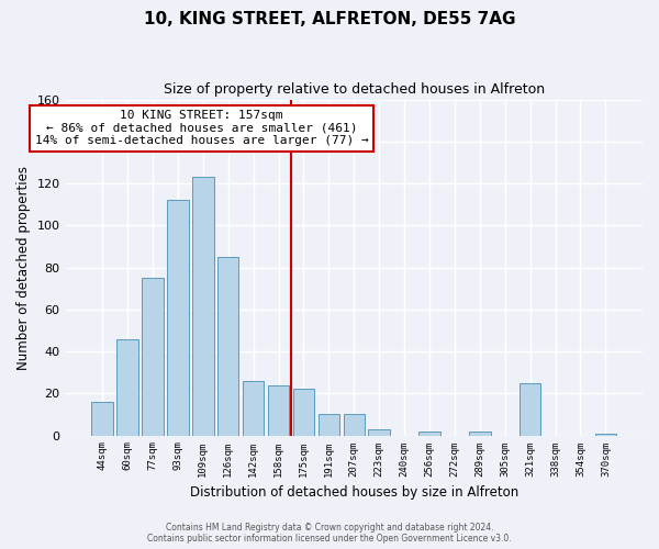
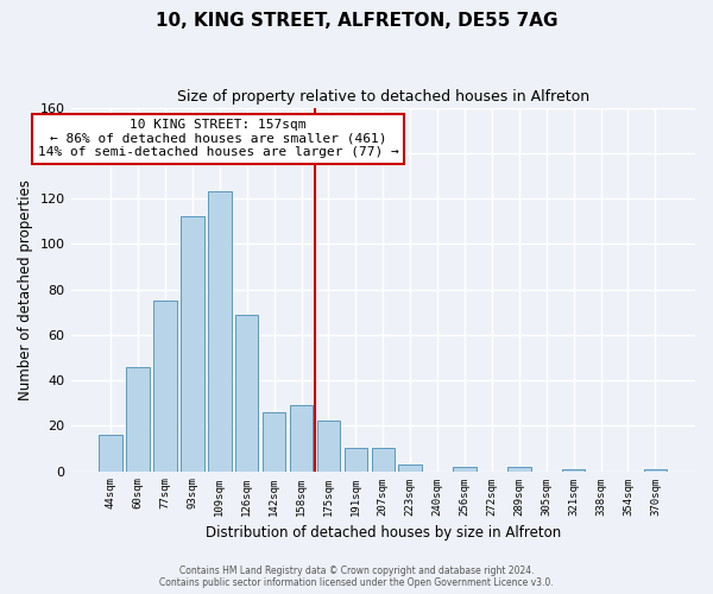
126sqm: 85 -> 69
158sqm: 24 -> 29
321sqm: 25 -> 1
